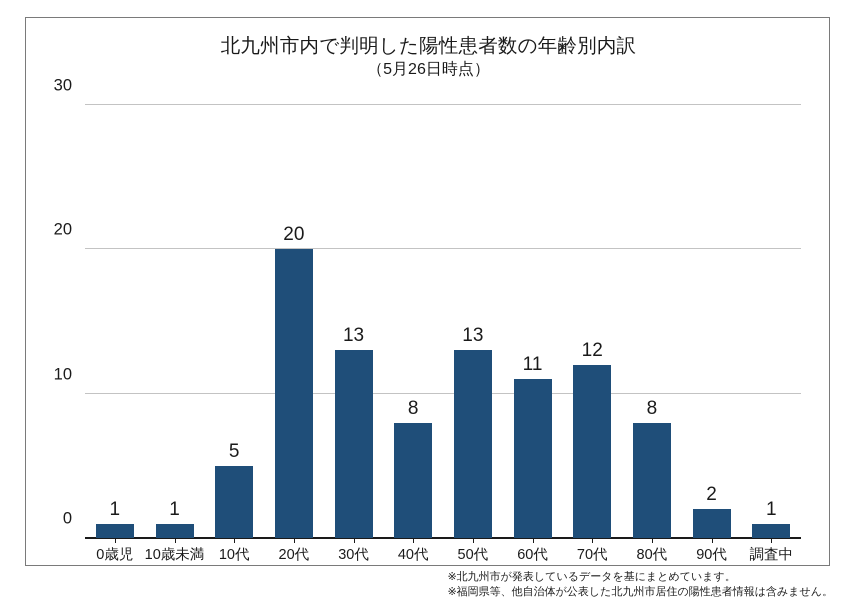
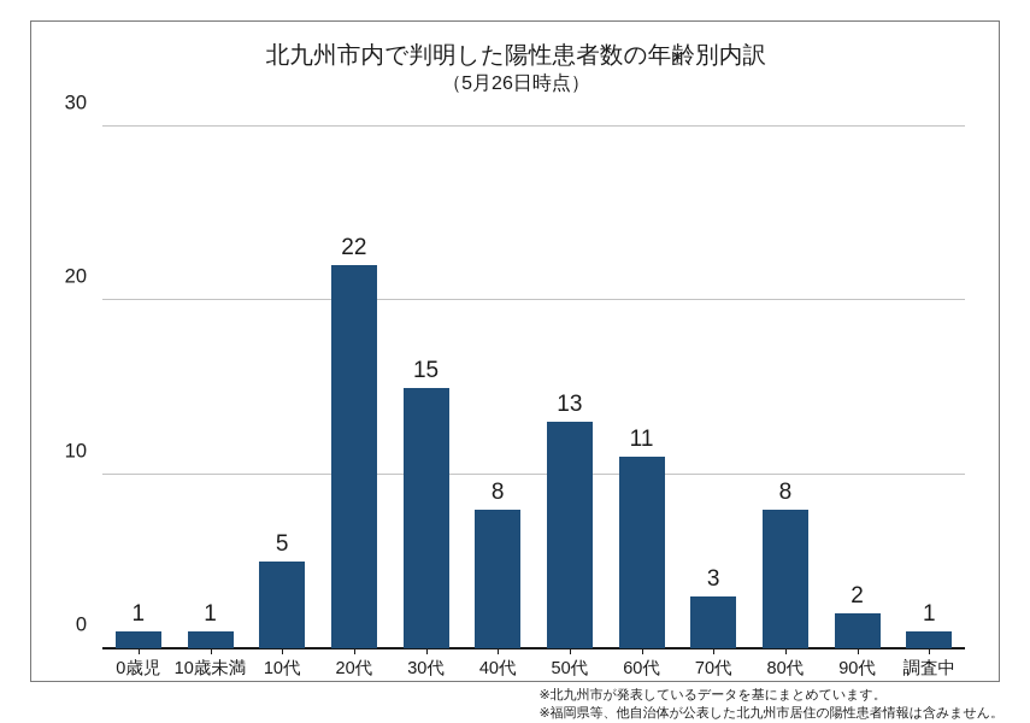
20代: 20 -> 22
30代: 13 -> 15
70代: 12 -> 3
